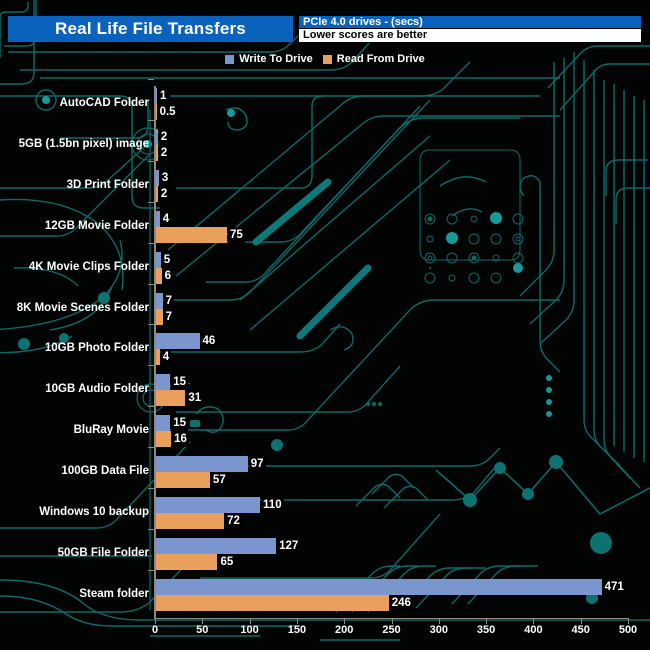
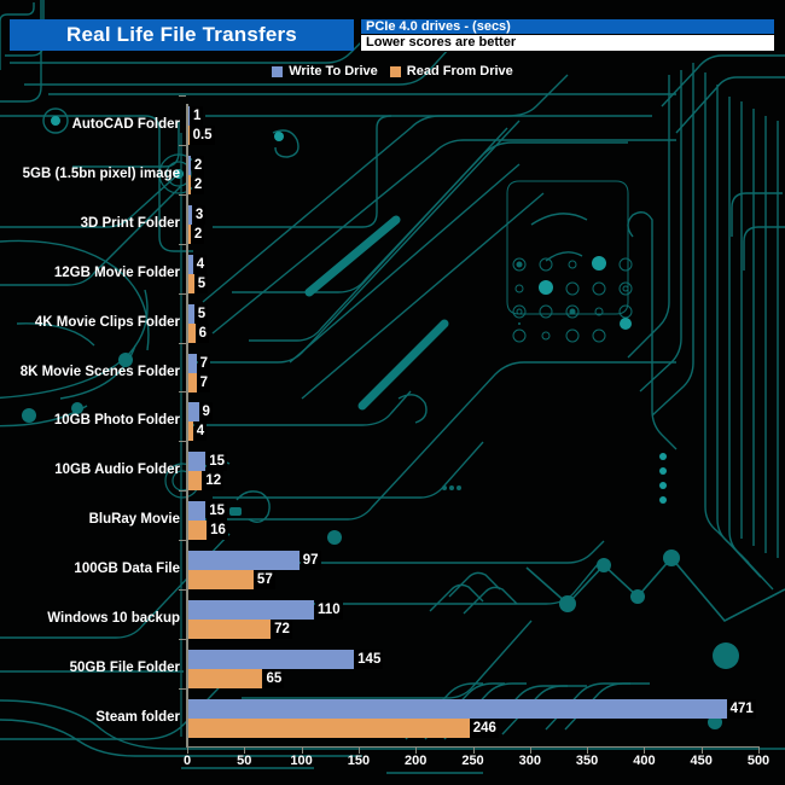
Read From Drive/12GB Movie Folder: 75 -> 5
Write To Drive/10GB Photo Folder: 46 -> 9
Read From Drive/10GB Audio Folder: 31 -> 12
Write To Drive/50GB File Folder: 127 -> 145
